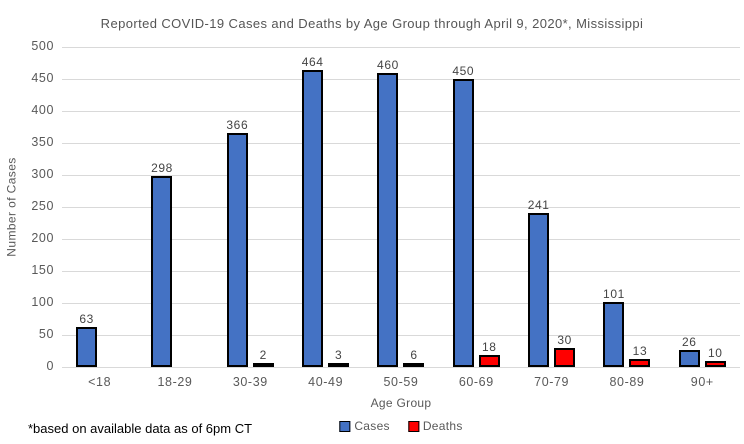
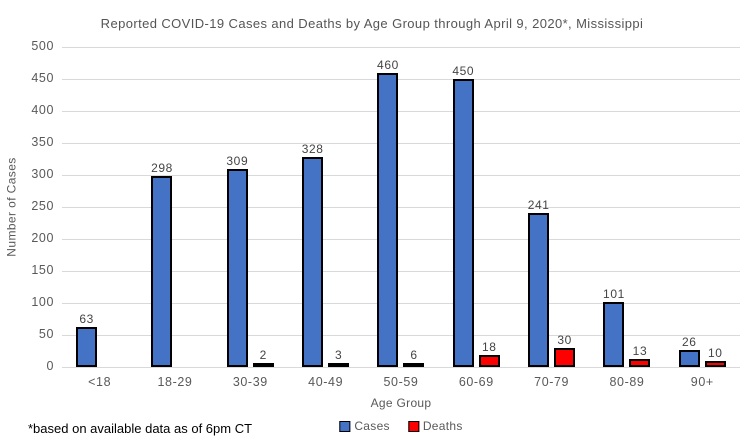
Cases/30-39: 366 -> 309
Cases/40-49: 464 -> 328
